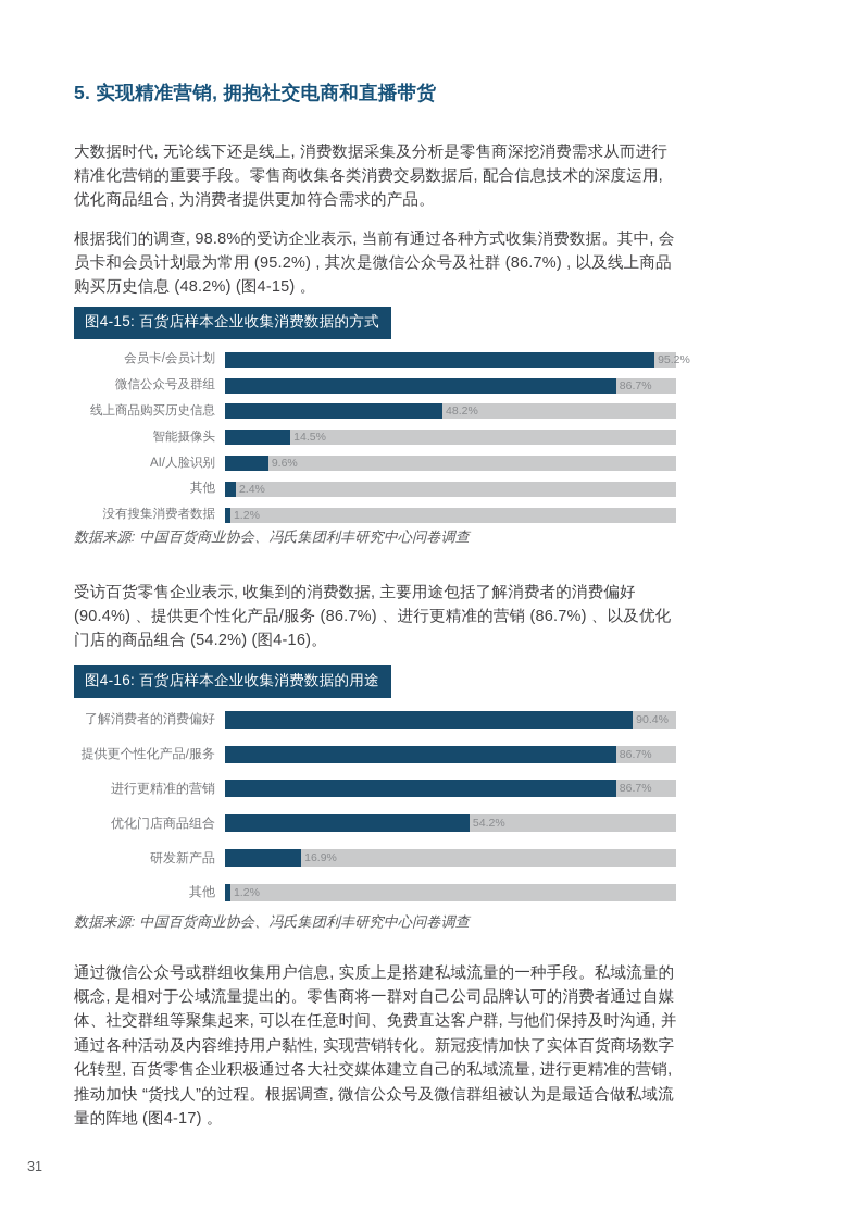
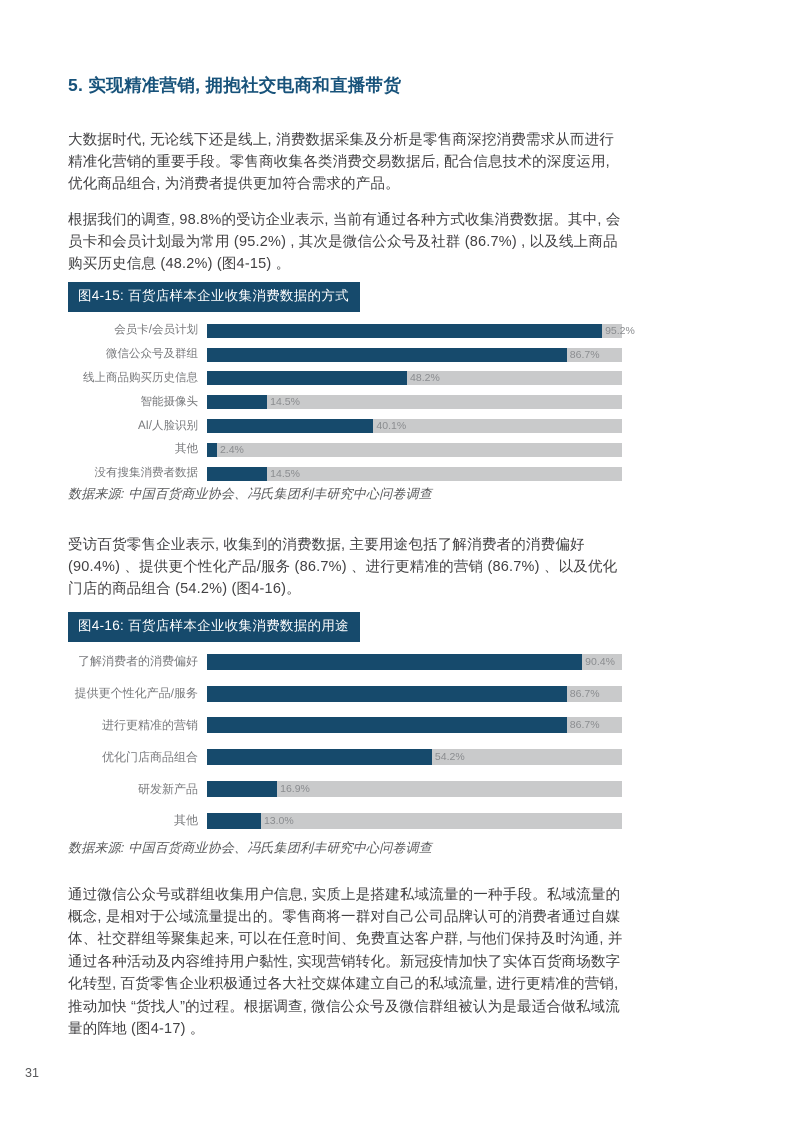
图4-15: 百货店样本企业收集消费数据的方式/AI/人脸识别: 9.6% -> 40.1%
图4-15: 百货店样本企业收集消费数据的方式/没有搜集消费者数据: 1.2% -> 14.5%
图4-16: 百货店样本企业收集消费数据的用途/其他: 1.2% -> 13.0%
